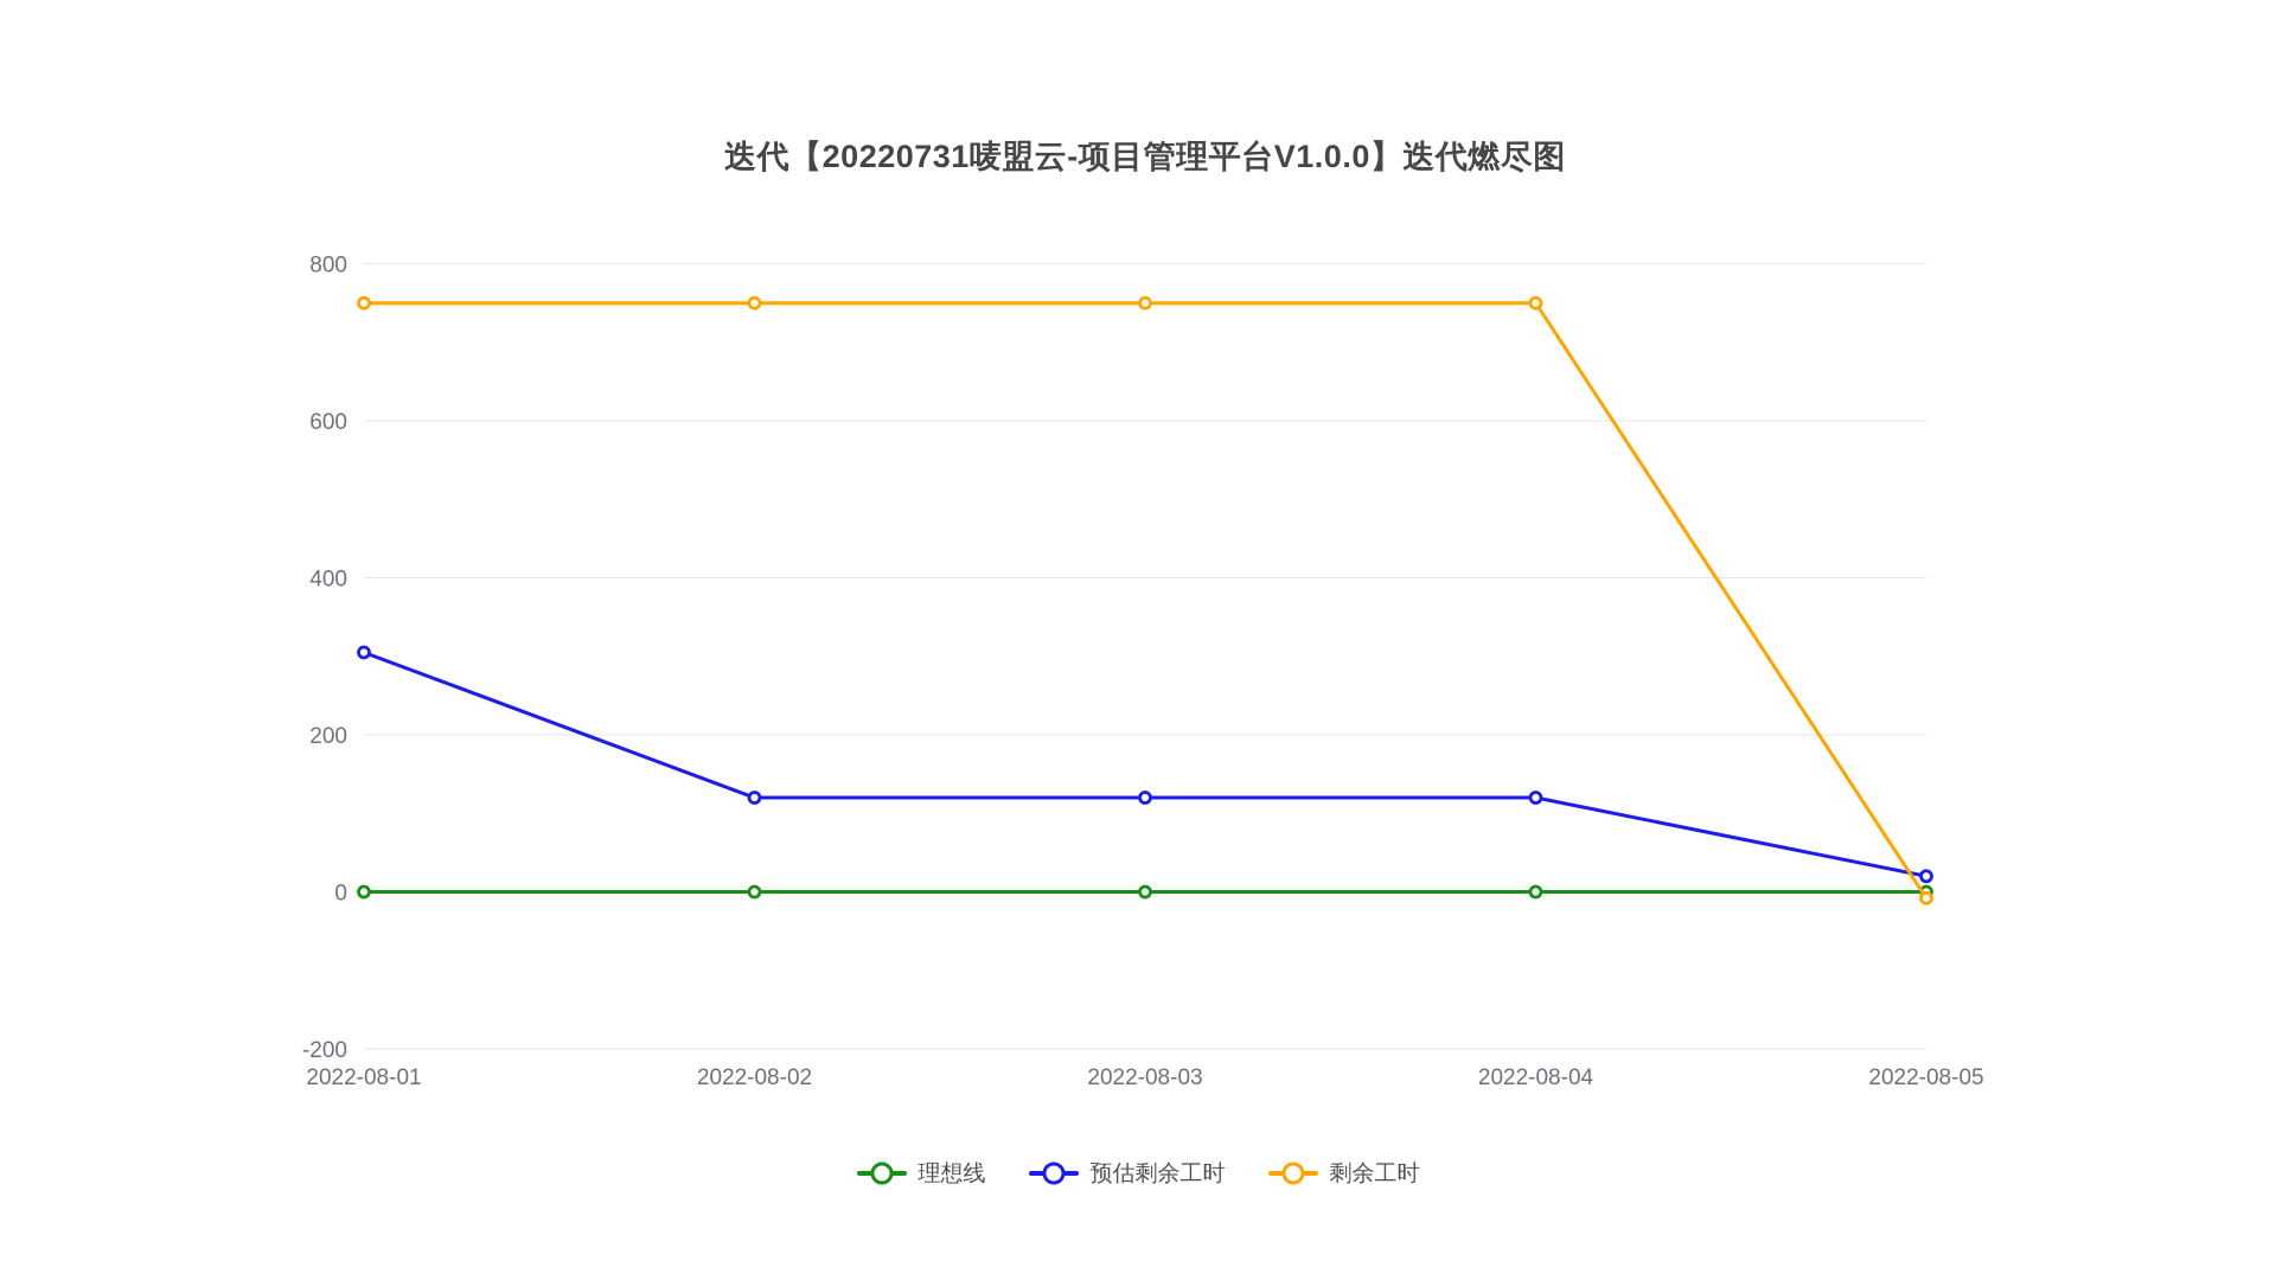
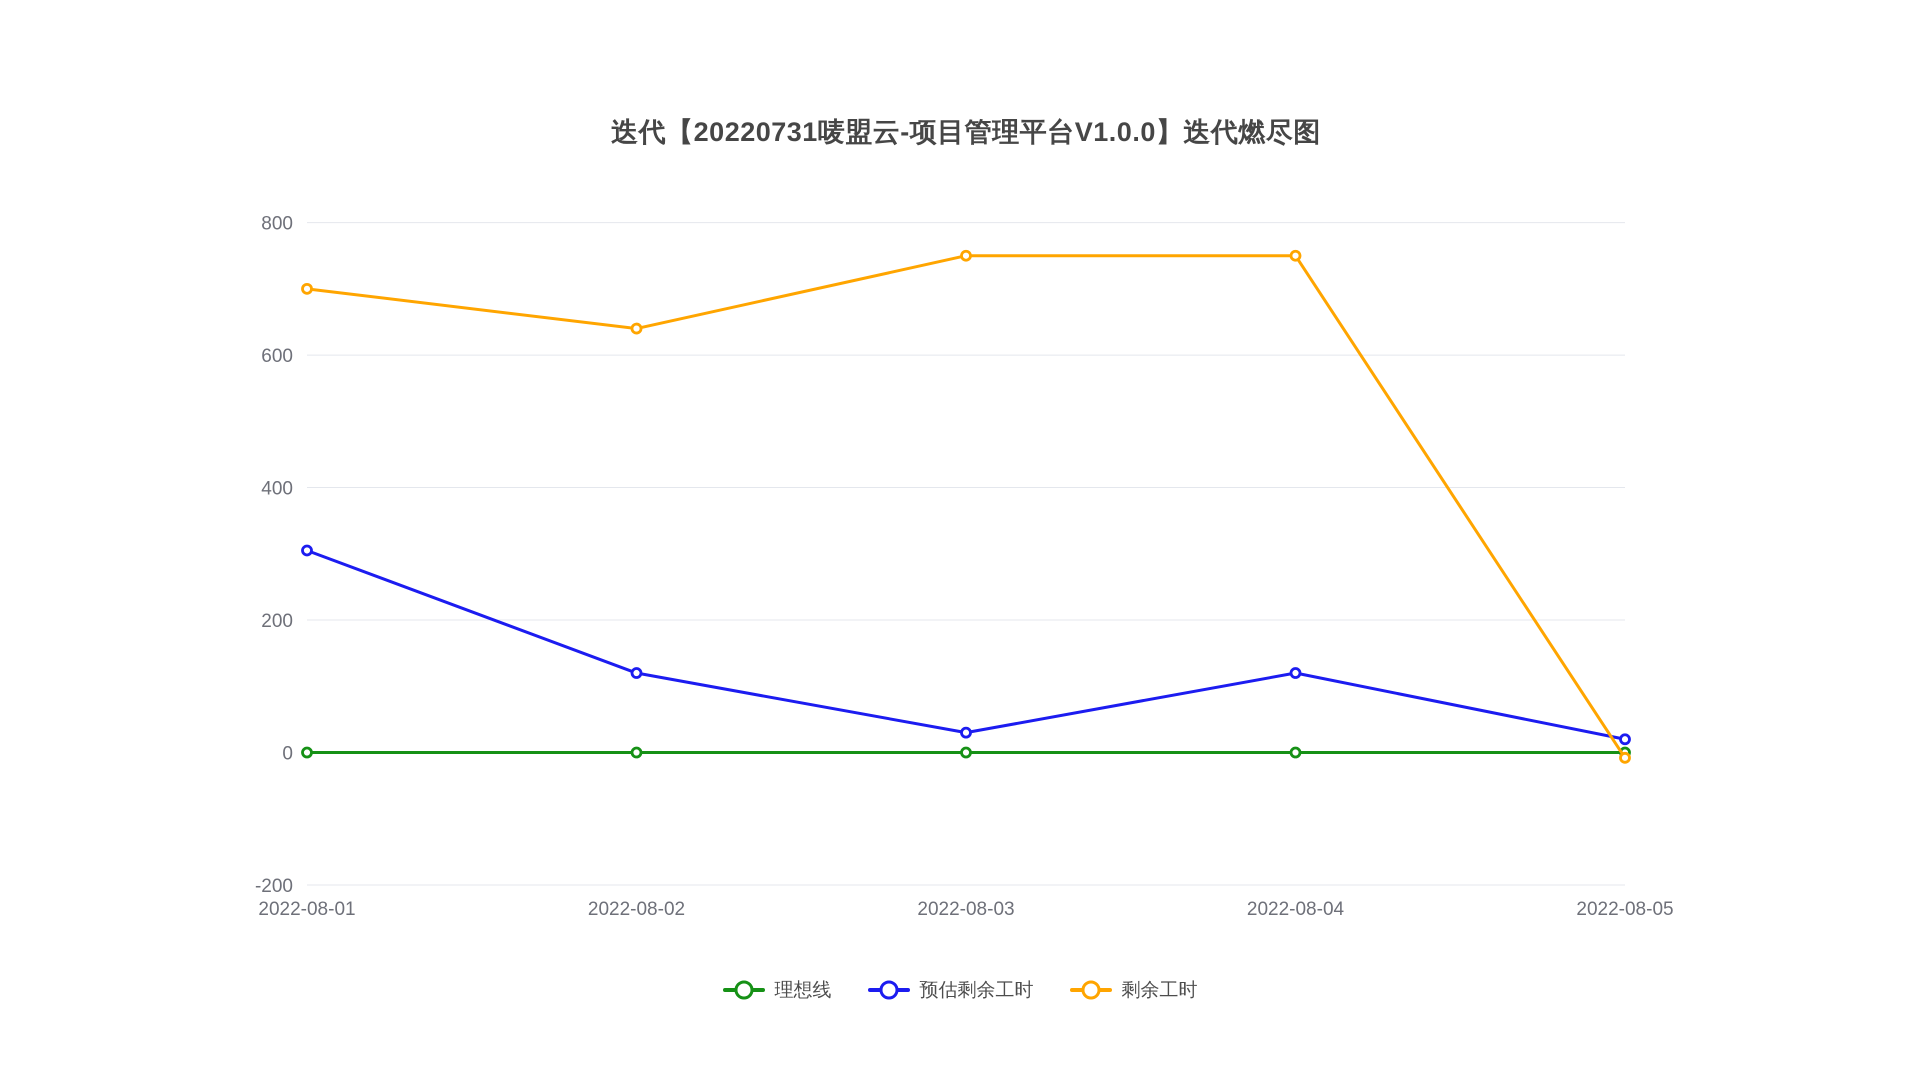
剩余工时/2022-08-01: 750 -> 700
剩余工时/2022-08-02: 750 -> 640
预估剩余工时/2022-08-03: 120 -> 30
